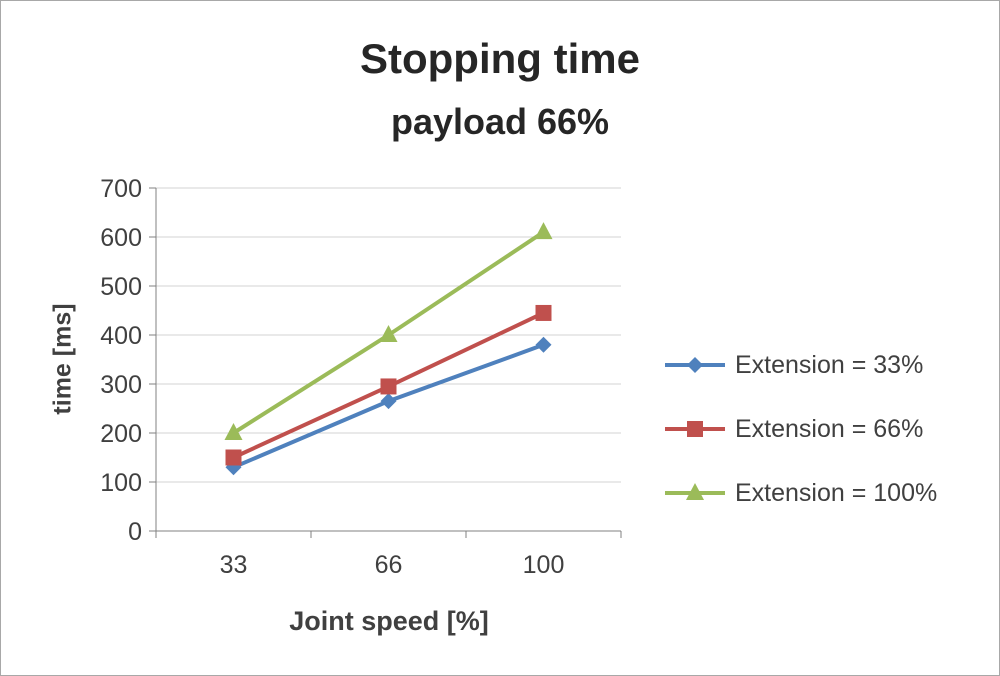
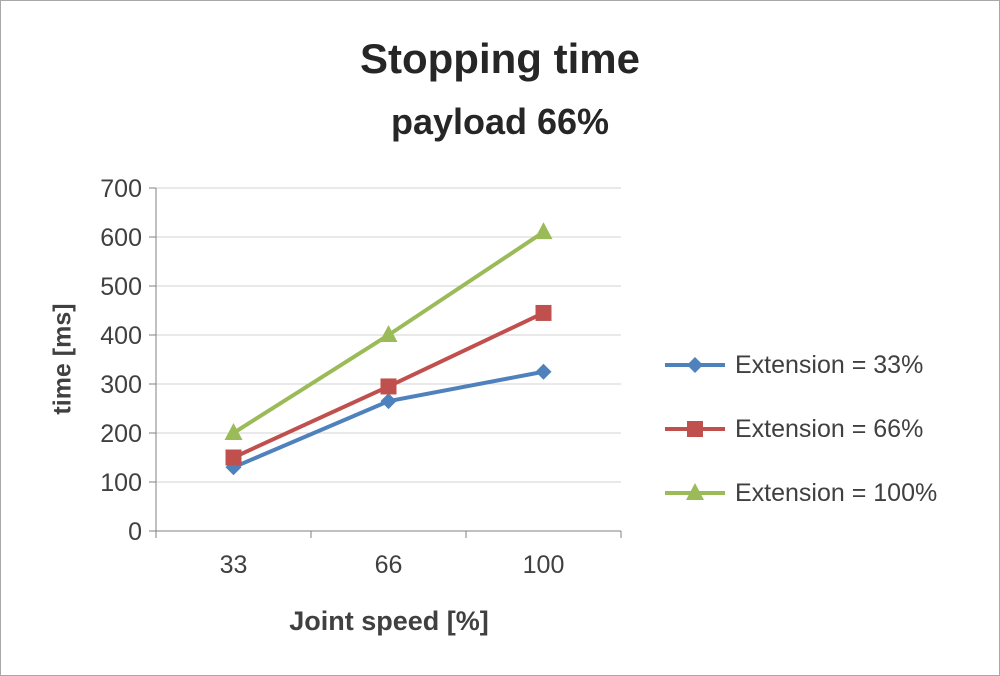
Extension = 33%/100: 380 -> 320
